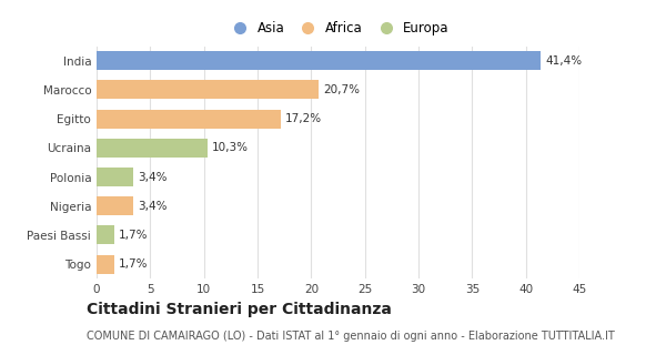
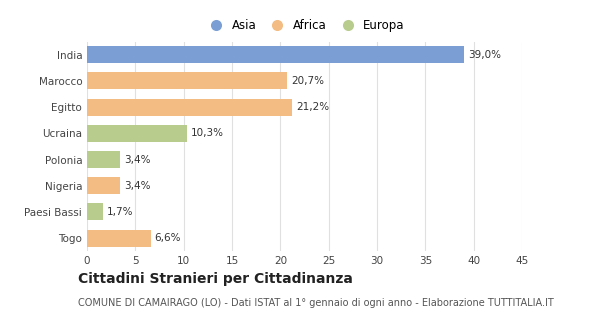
India: 41,4% -> 39,0%
Egitto: 17,2% -> 21,2%
Togo: 1,7% -> 6,6%
